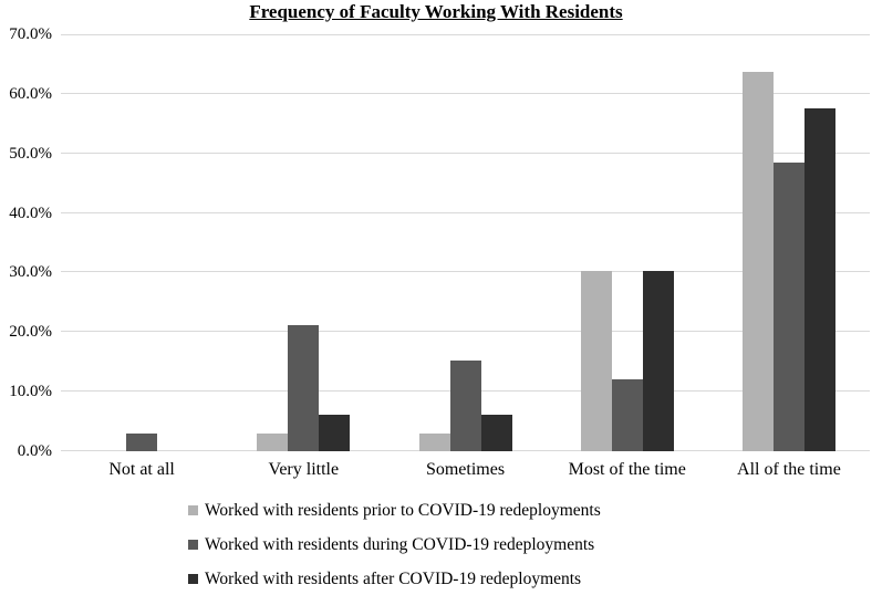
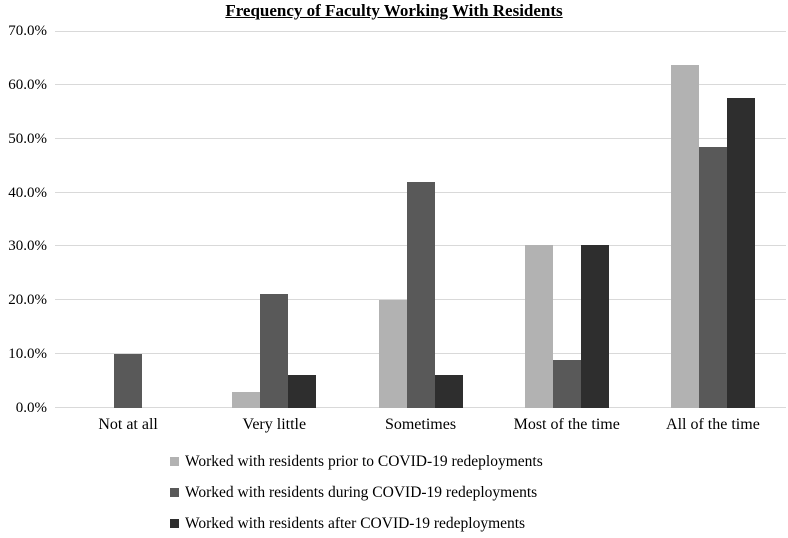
Worked with residents during COVID-19 redeployments/Not at all: 3% -> 10%
Worked with residents prior to COVID-19 redeployments/Sometimes: 3% -> 20%
Worked with residents during COVID-19 redeployments/Sometimes: 15% -> 42%
Worked with residents during COVID-19 redeployments/Most of the time: 12% -> 9%
